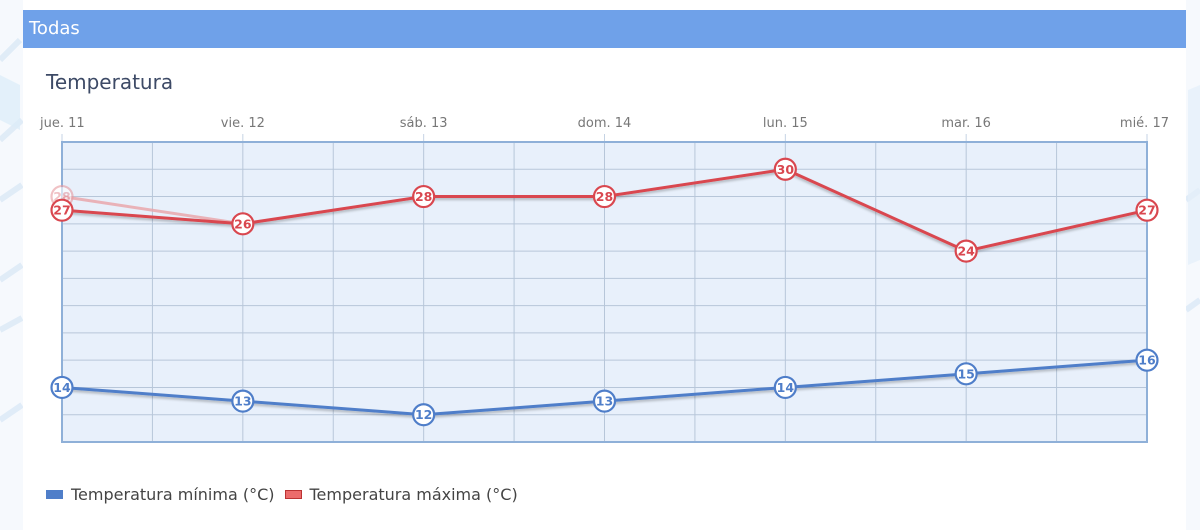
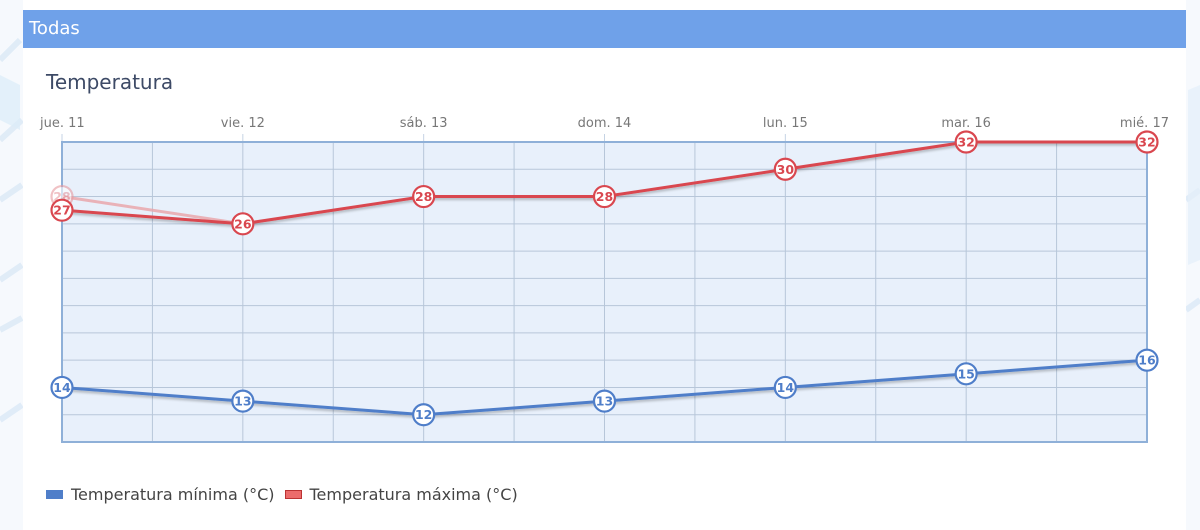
Temperatura máxima (°C)/mar. 16: 24 -> 32
Temperatura máxima (°C)/mié. 17: 27 -> 32
